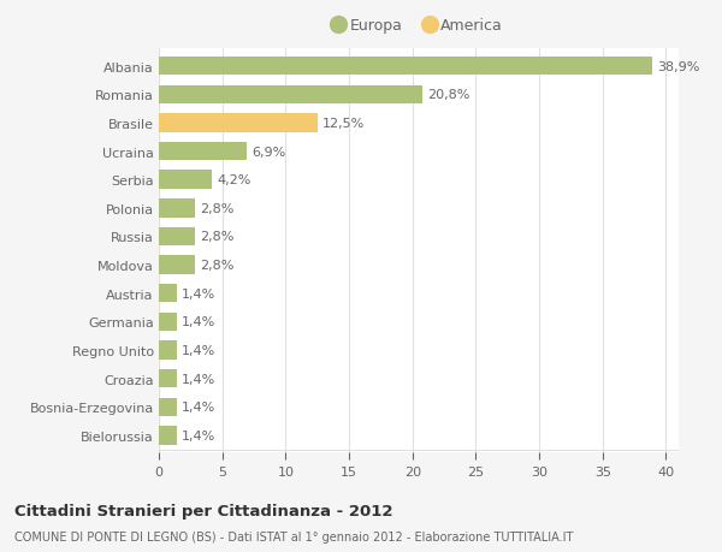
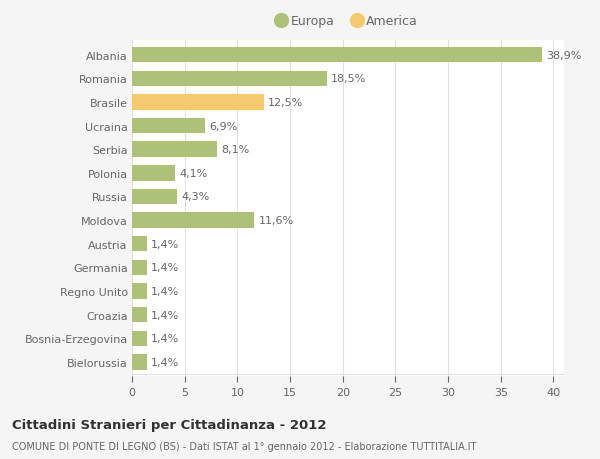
Romania: 20,8% -> 18,5%
Serbia: 4,2% -> 8,1%
Polonia: 2,8% -> 4,1%
Russia: 2,8% -> 4,3%
Moldova: 2,8% -> 11,6%
